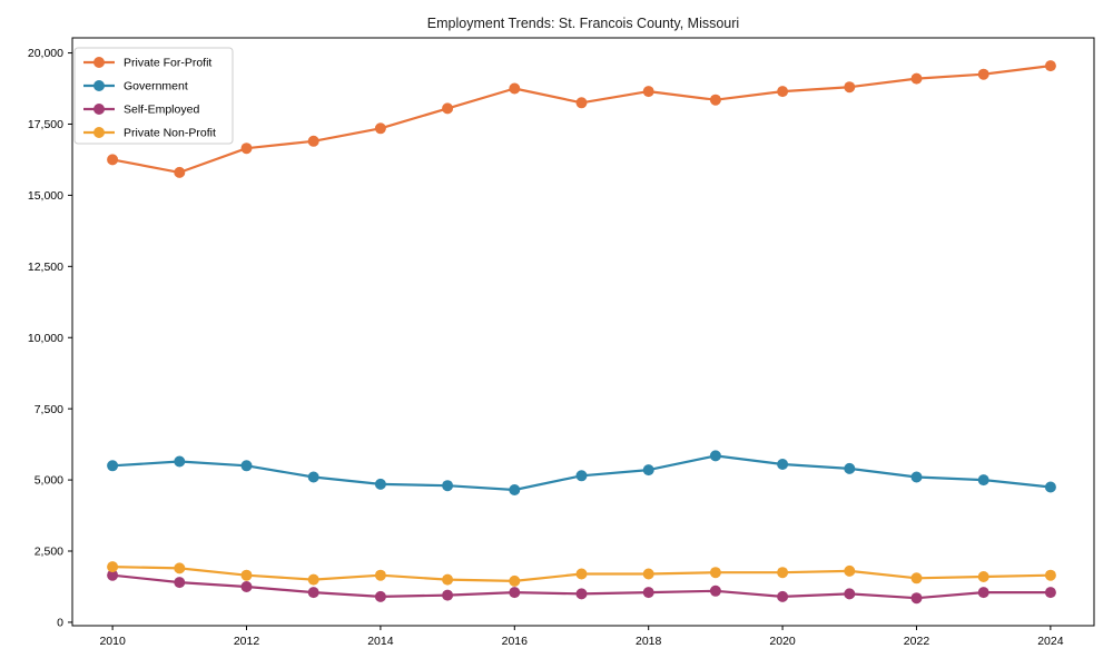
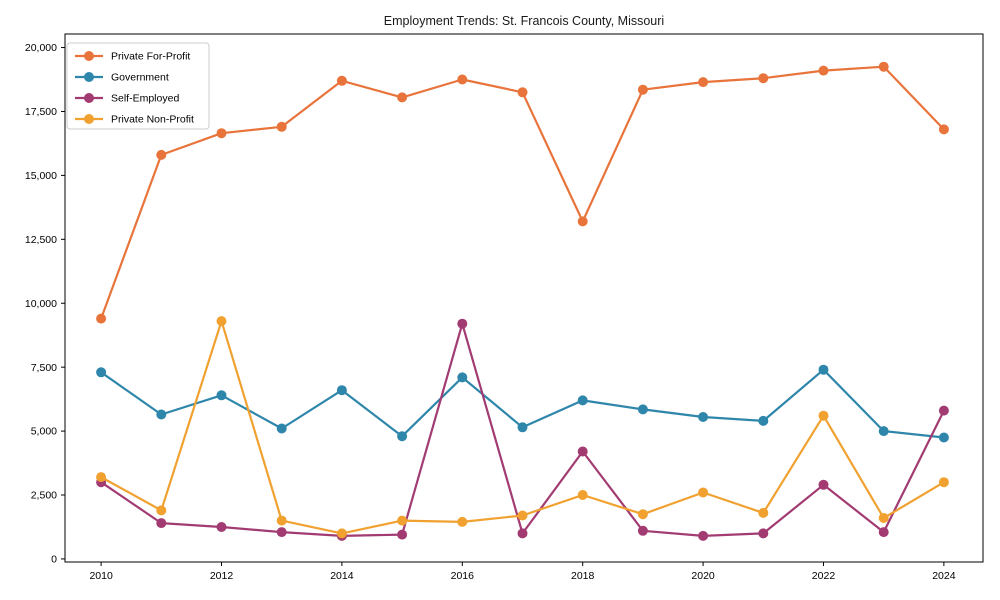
Private For-Profit/2010: 16200 -> 9400
Government/2010: 5500 -> 7300
Self-Employed/2010: 1600 -> 3000
Private Non-Profit/2010: 2000 -> 3200
Government/2012: 5500 -> 6400
Private Non-Profit/2012: 1600 -> 9300
Private For-Profit/2014: 17400 -> 18700
Government/2014: 4800 -> 6600
Private Non-Profit/2014: 1600 -> 1000
Government/2016: 4600 -> 7100
Self-Employed/2016: 1000 -> 9200
Private For-Profit/2018: 18600 -> 13200
Government/2018: 5400 -> 6200
Self-Employed/2018: 1000 -> 4200
Private Non-Profit/2018: 1700 -> 2500
Private Non-Profit/2020: 1800 -> 2600
Government/2022: 5100 -> 7400
Self-Employed/2022: 800 -> 2900
Private Non-Profit/2022: 1600 -> 5600
Private For-Profit/2024: 19600 -> 16800
Self-Employed/2024: 1000 -> 5800
Private Non-Profit/2024: 1600 -> 3000
